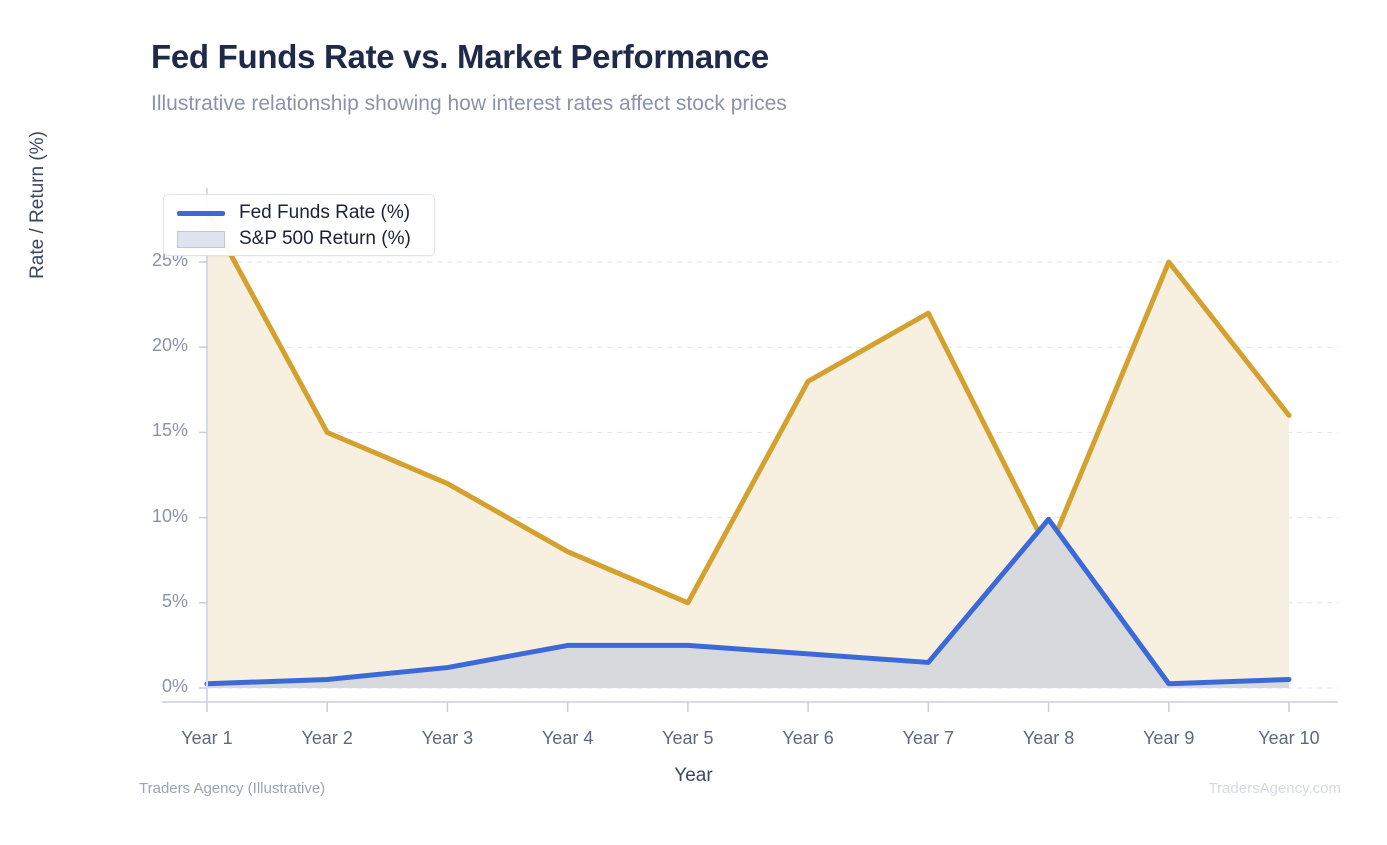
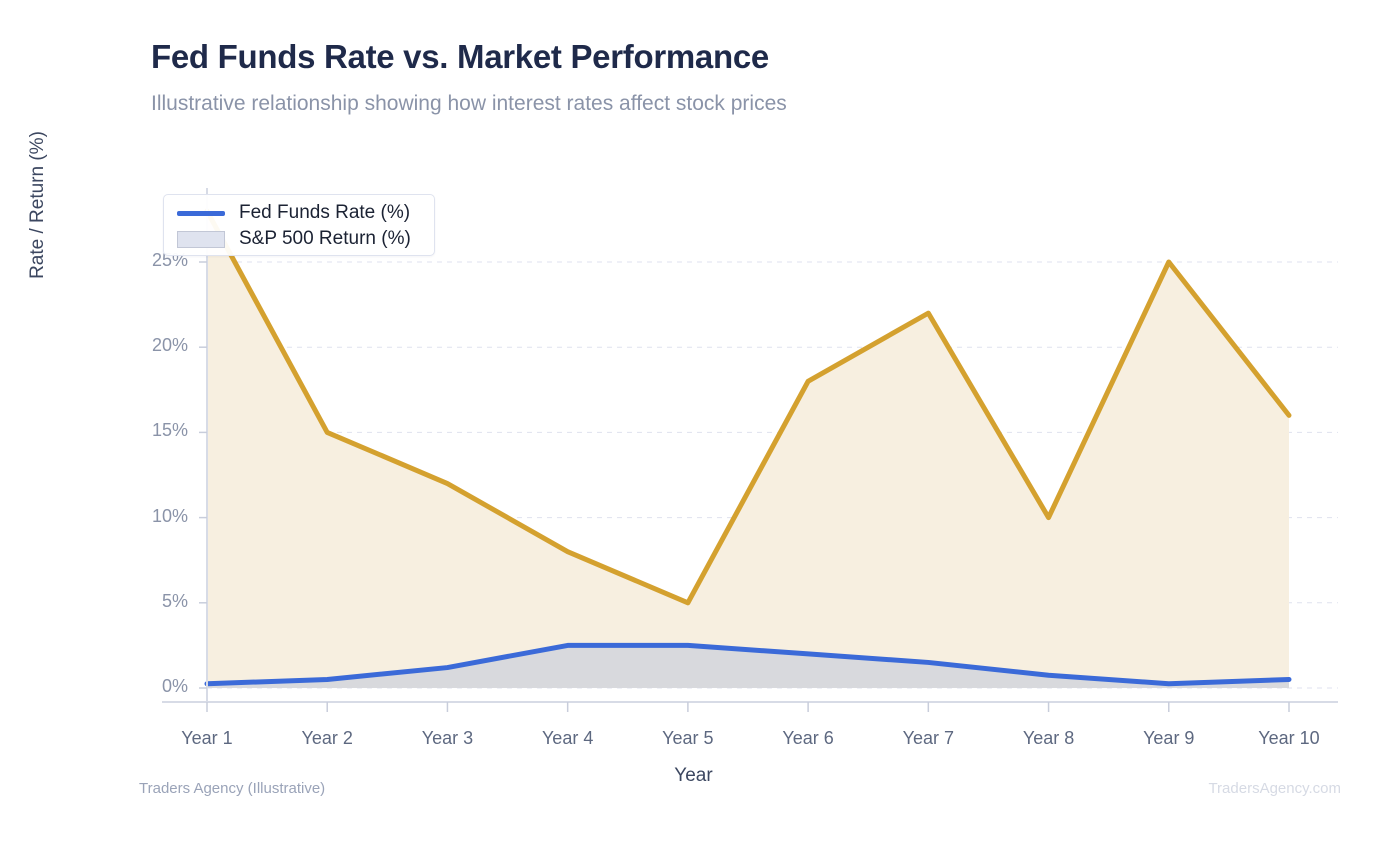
S&P 500 Return (%)/Year 8: 8% -> 10%
Fed Funds Rate (%)/Year 8: 9.9% -> 0.8%
